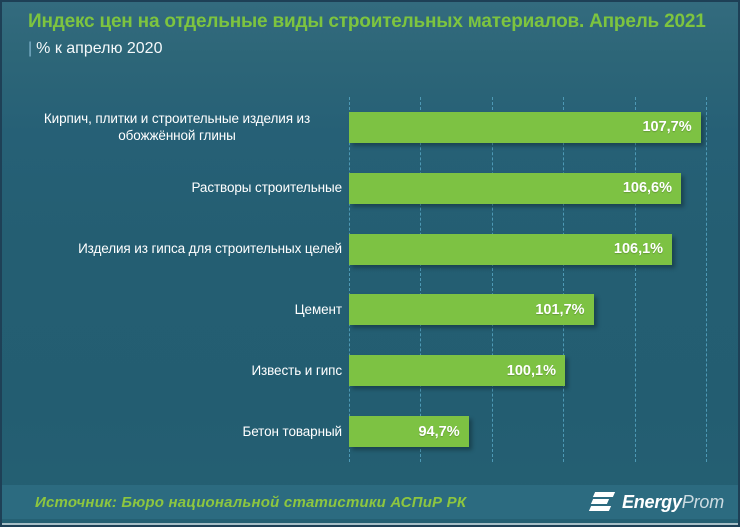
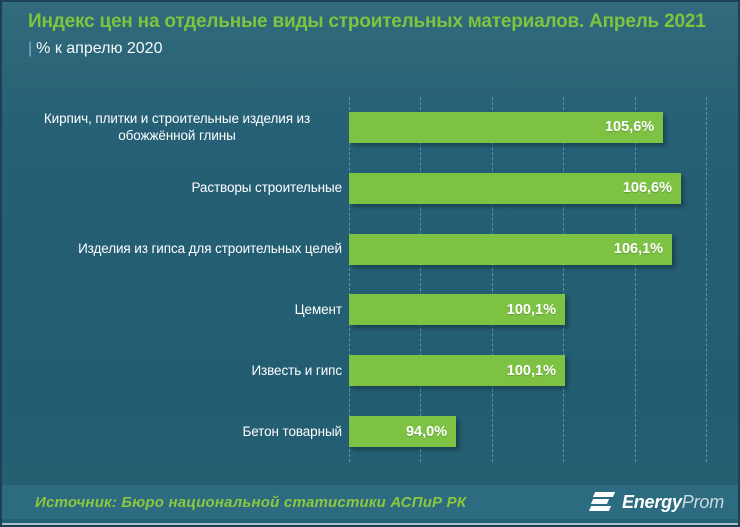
Кирпич, плитки и строительные изделия из обожжённой глины: 107,7% -> 105,6%
Цемент: 101,7% -> 100,1%
Бетон товарный: 94,7% -> 94,0%
